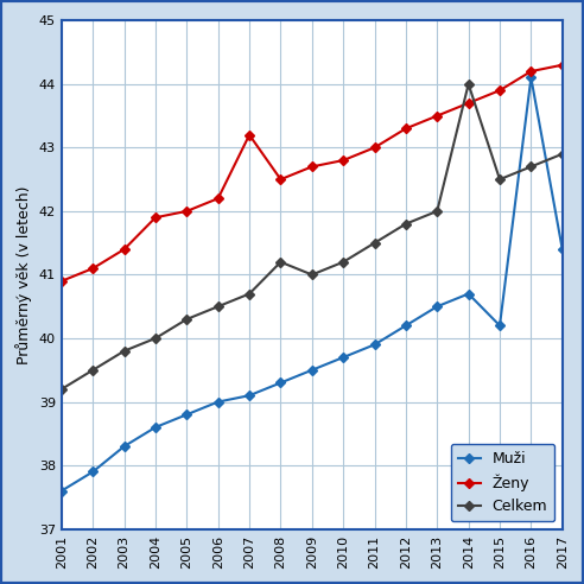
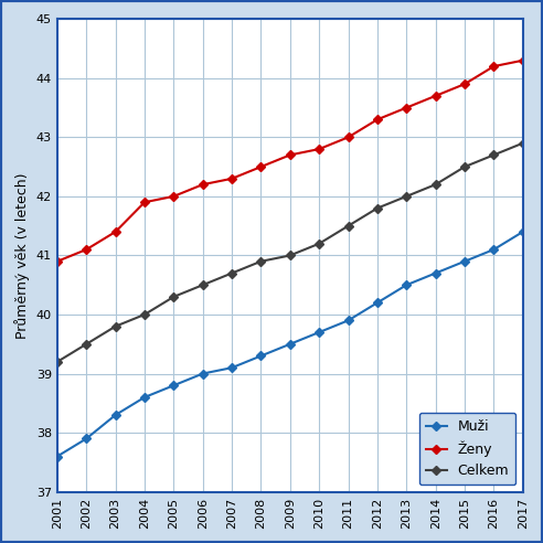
Ženy/2007: 43.2 -> 42.3
Celkem/2008: 41.2 -> 40.9
Celkem/2014: 44.0 -> 42.2
Muži/2015: 40.2 -> 40.9
Muži/2016: 44.1 -> 41.1
